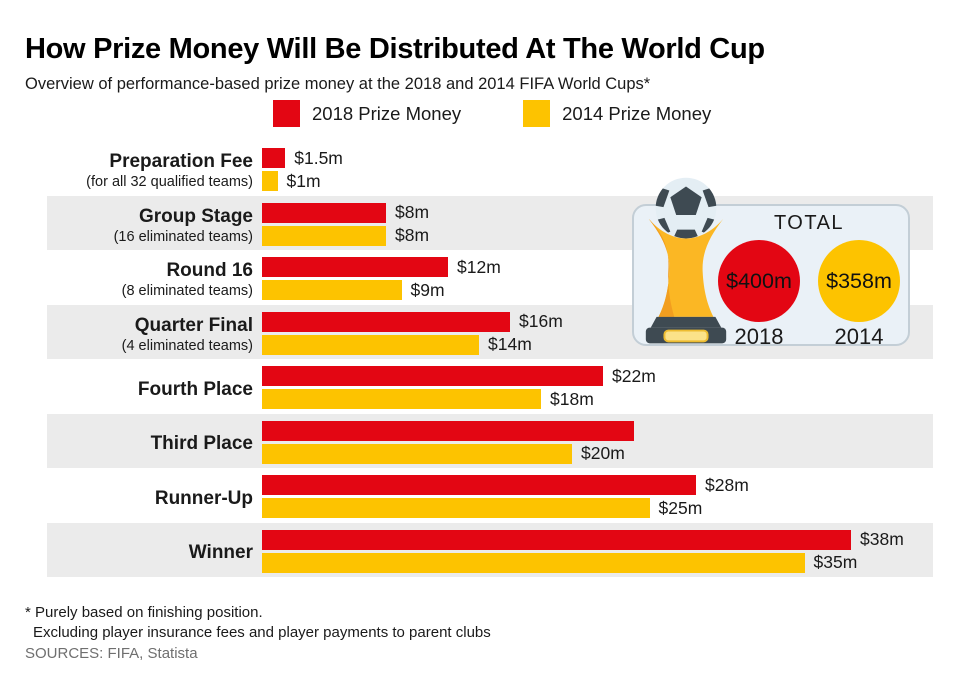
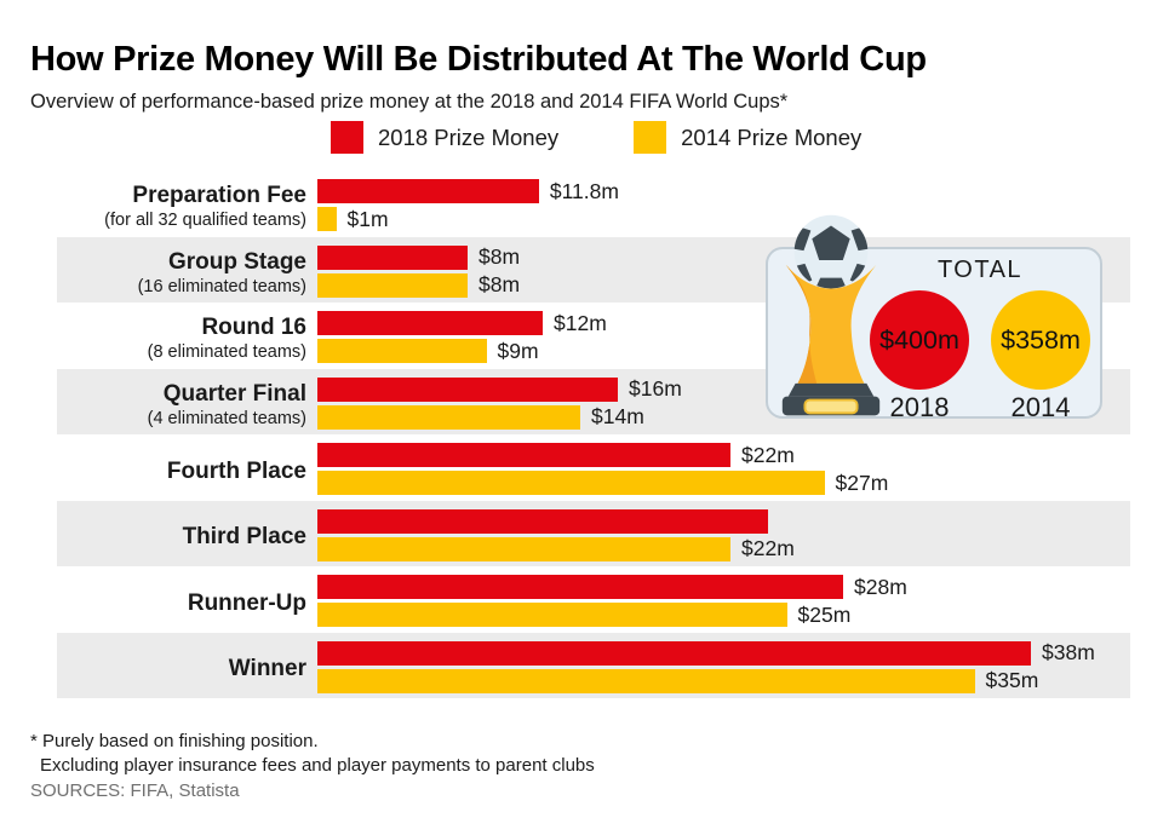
2018 Prize Money/Preparation Fee: $1.5m -> $11.8m
2014 Prize Money/Fourth Place: $18m -> $27m
2014 Prize Money/Third Place: $20m -> $22m
